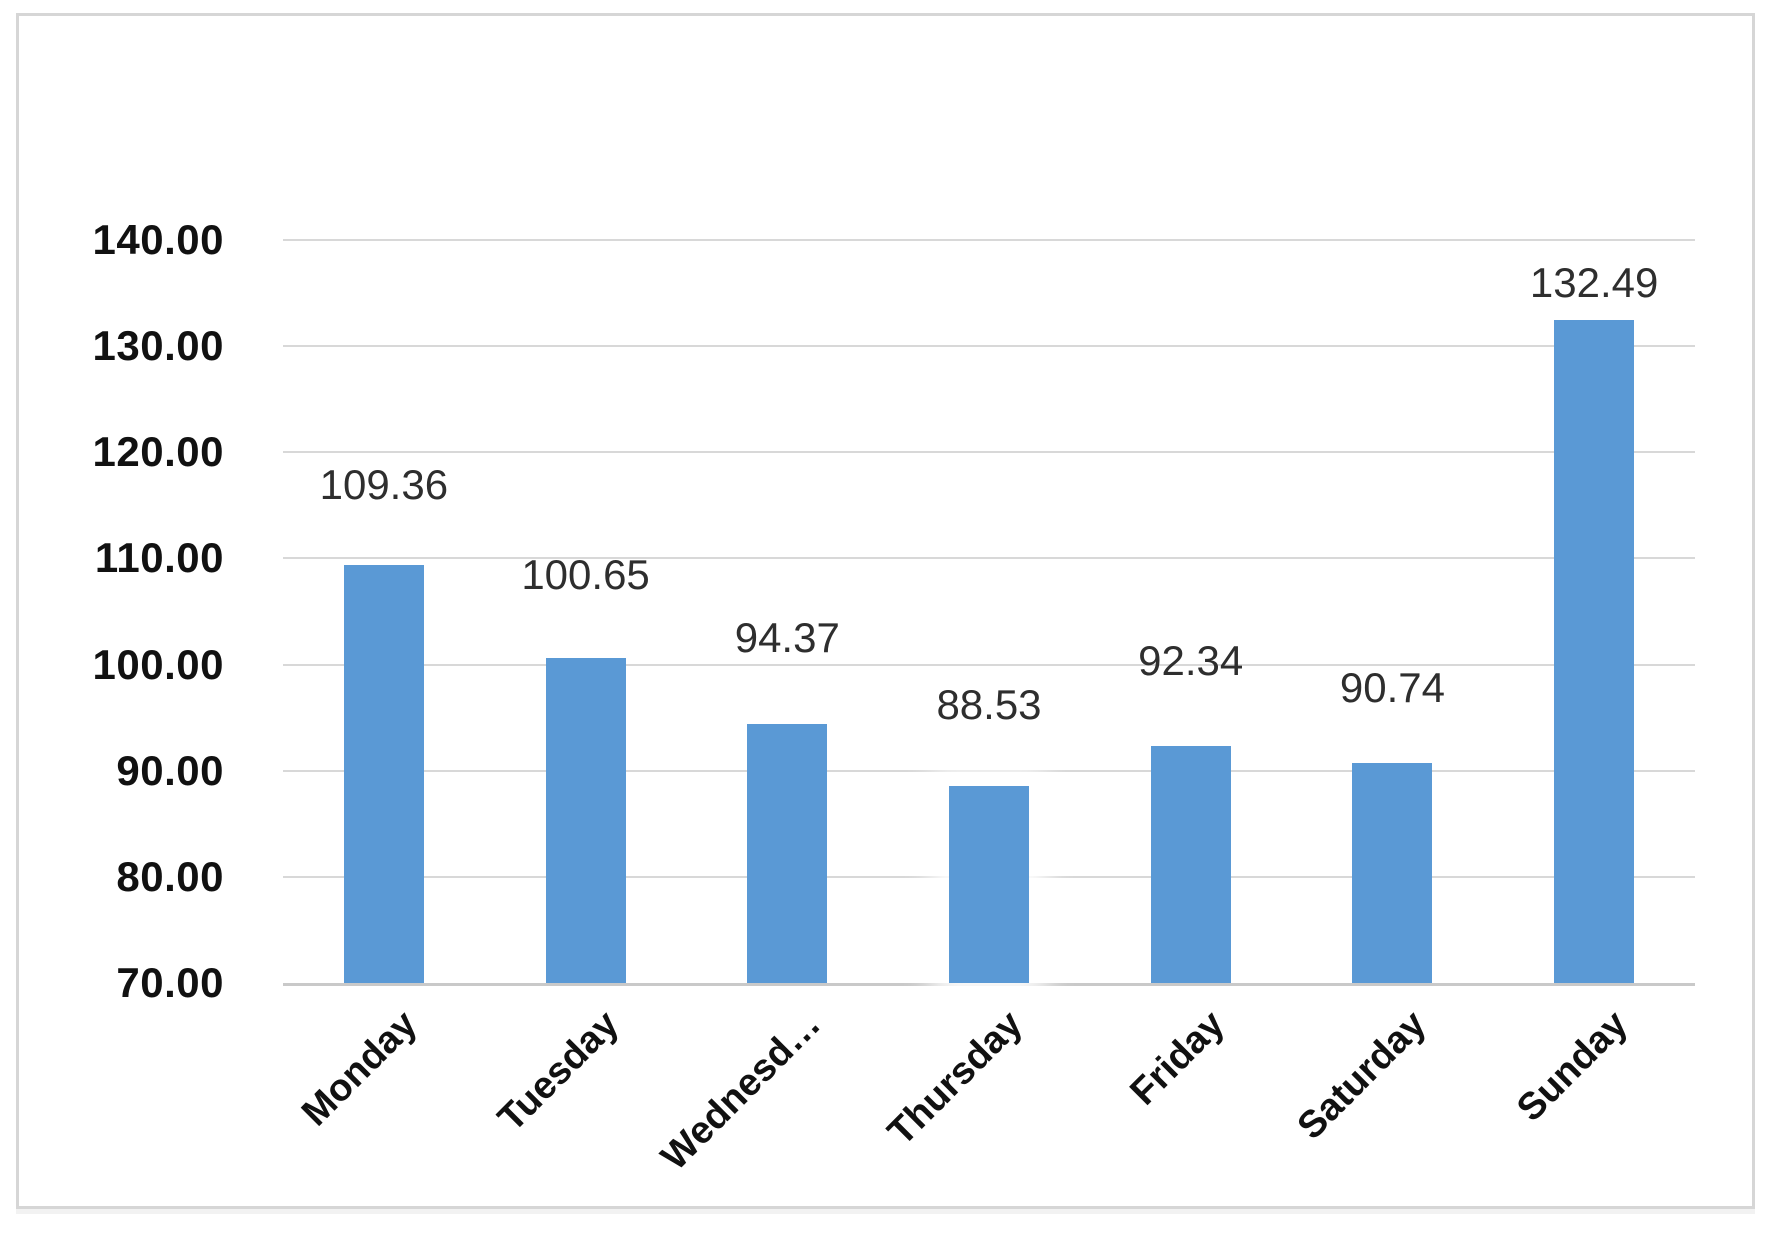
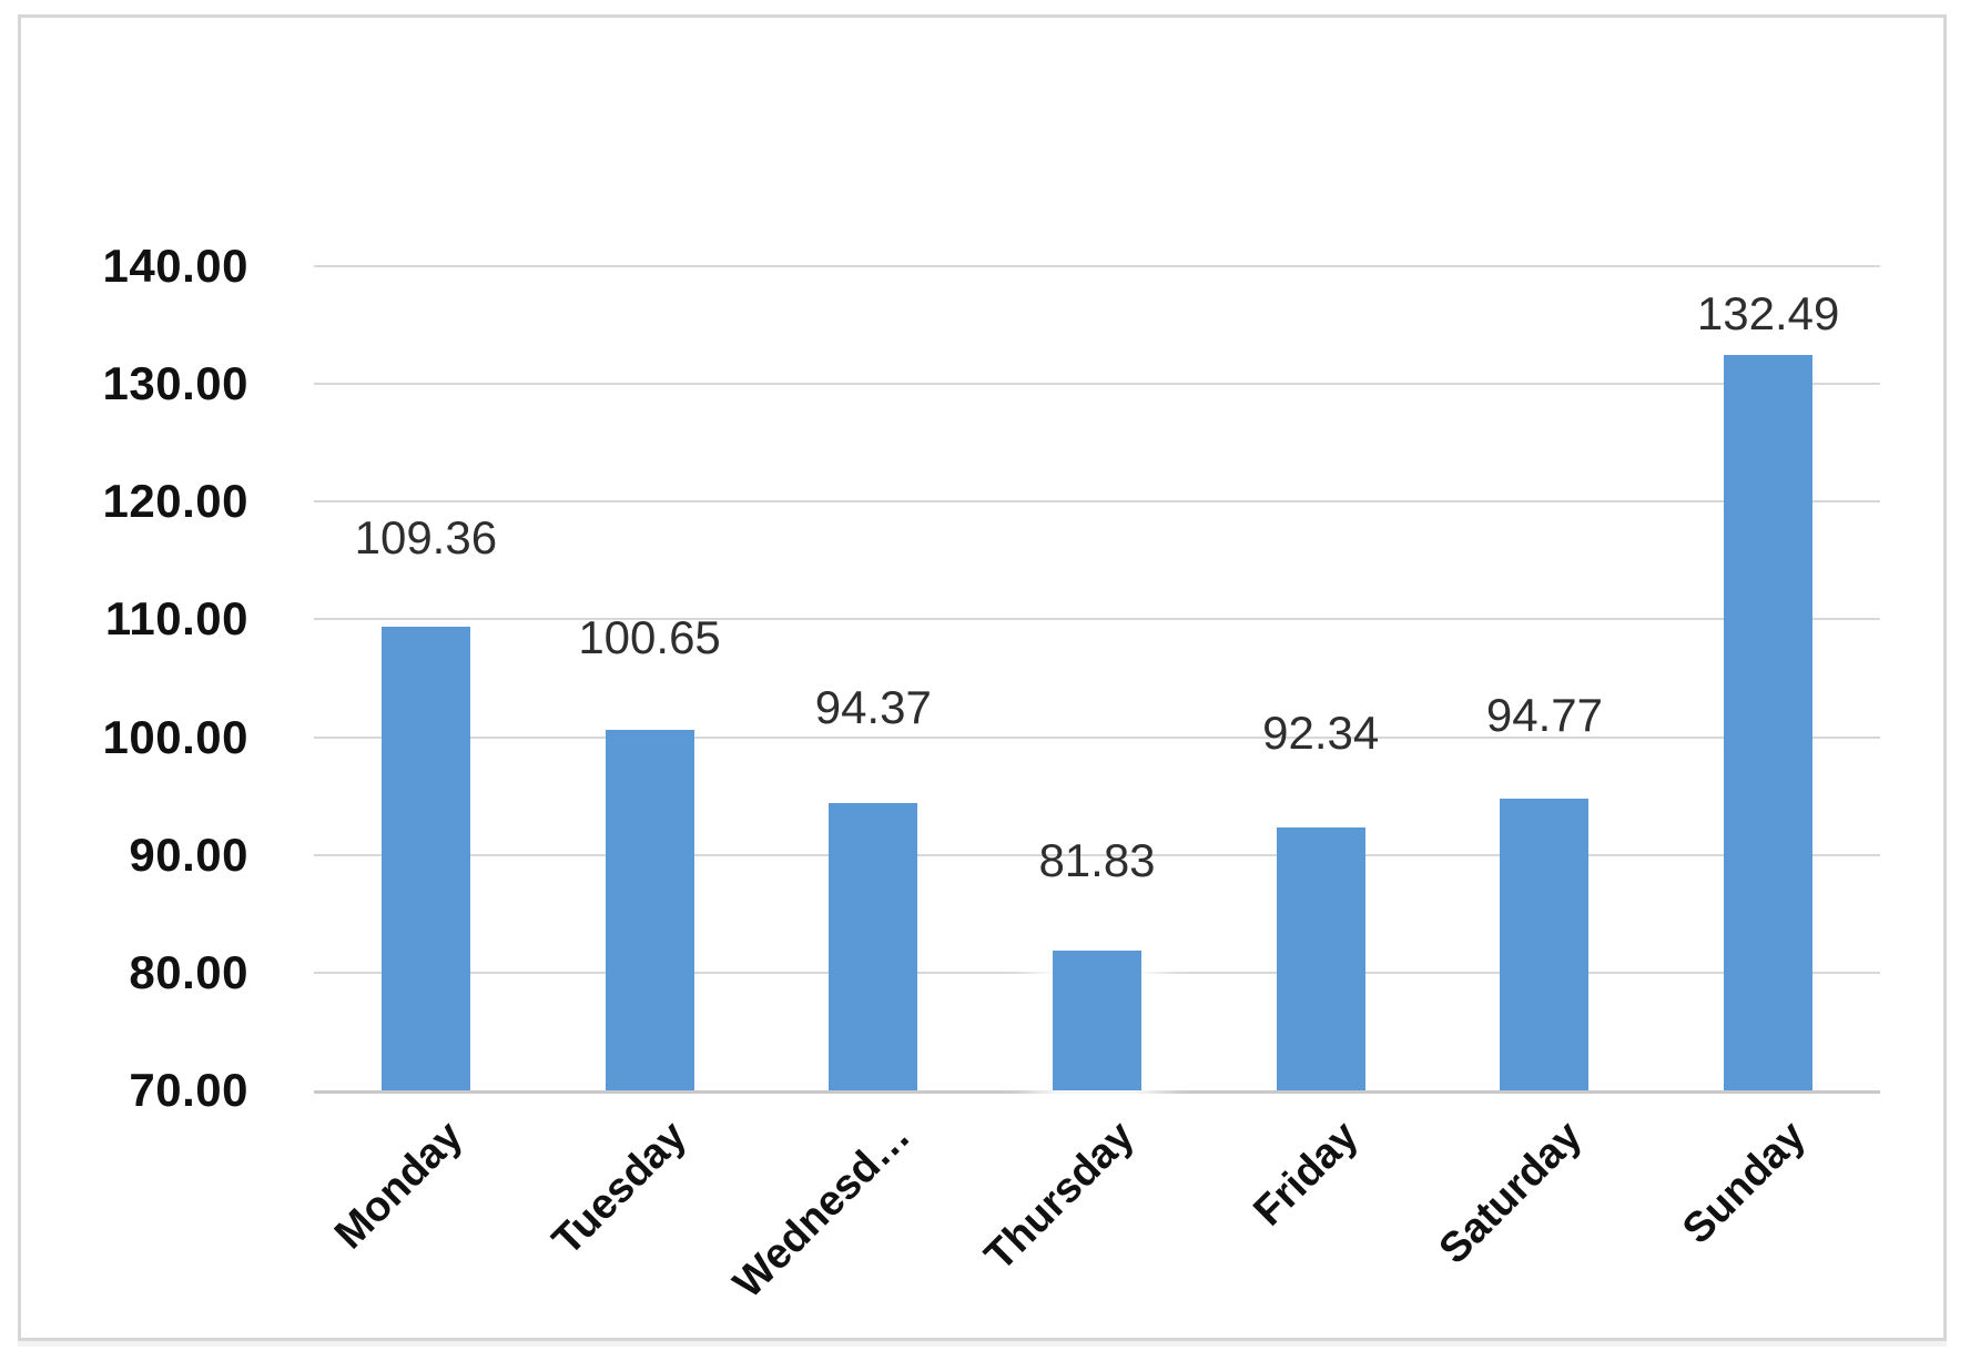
Thursday: 88.53 -> 81.83
Saturday: 90.74 -> 94.77
